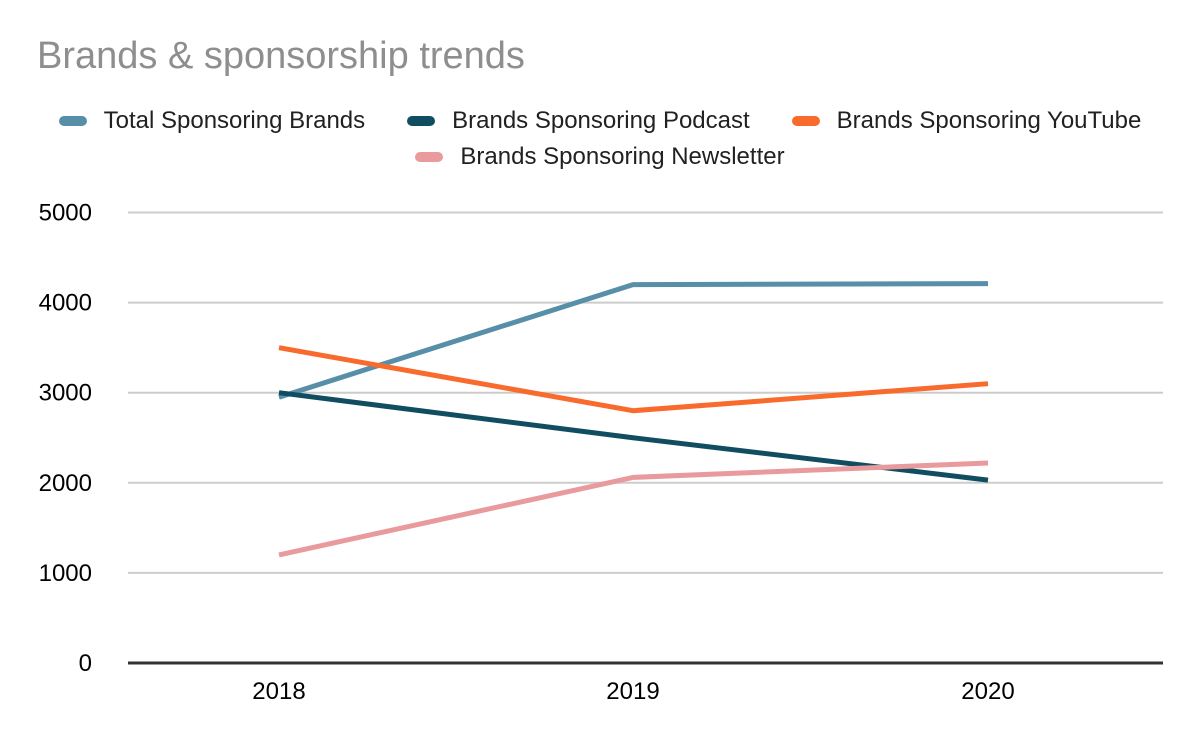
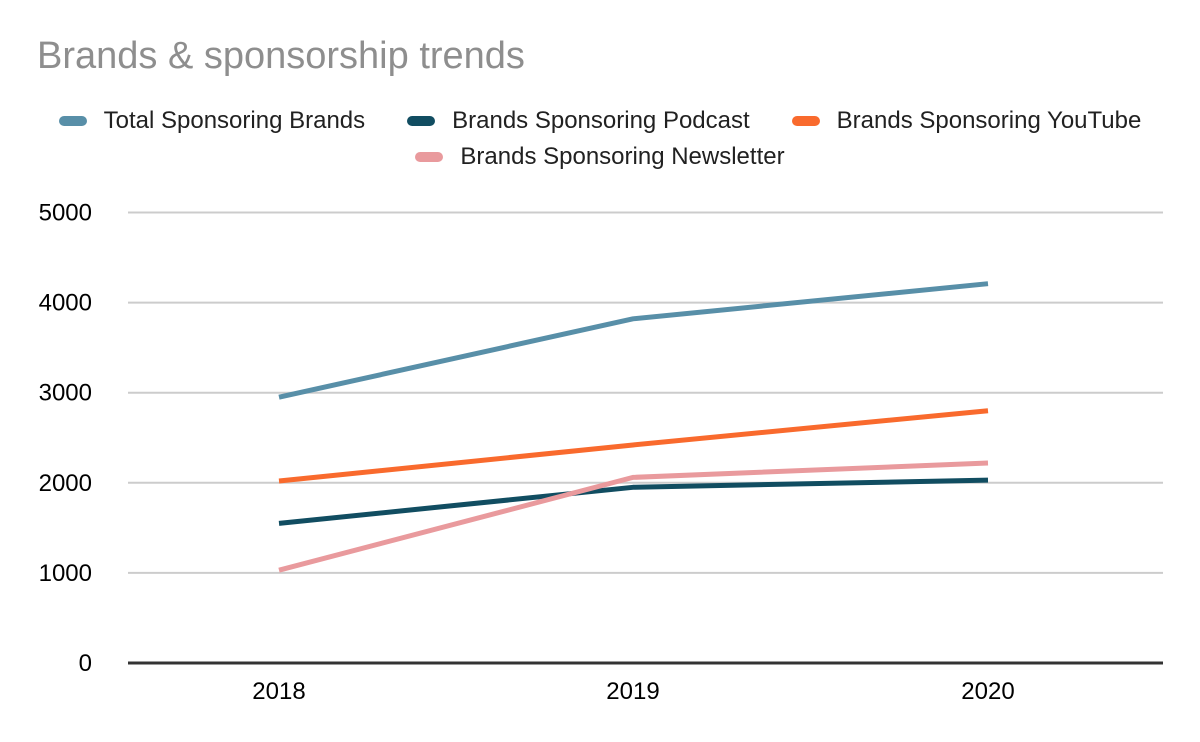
Brands Sponsoring Podcast/2018: 3000 -> 1600
Brands Sponsoring YouTube/2018: 3500 -> 2000
Brands Sponsoring Newsletter/2018: 1200 -> 1000
Total Sponsoring Brands/2019: 4200 -> 3800
Brands Sponsoring Podcast/2019: 2500 -> 2000
Brands Sponsoring YouTube/2019: 2800 -> 2400
Brands Sponsoring YouTube/2020: 3100 -> 2800
